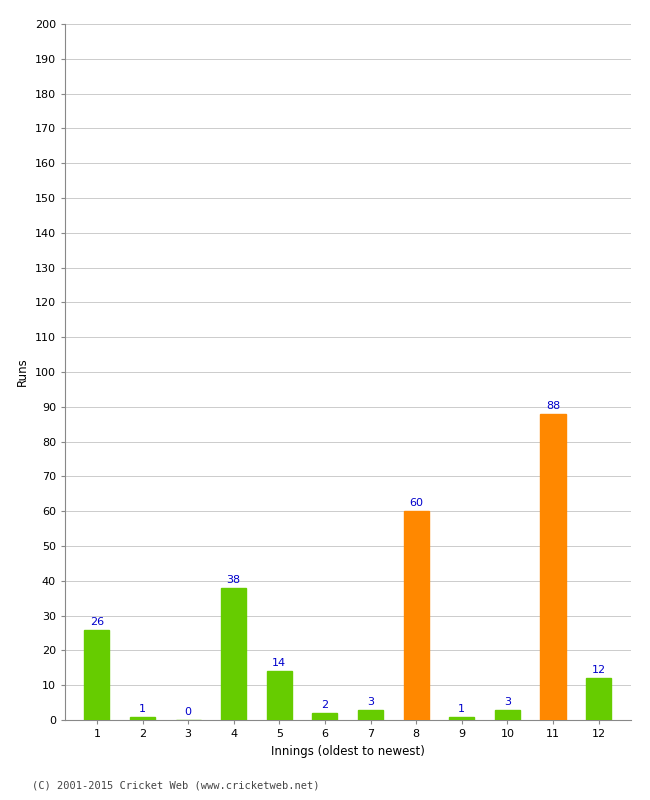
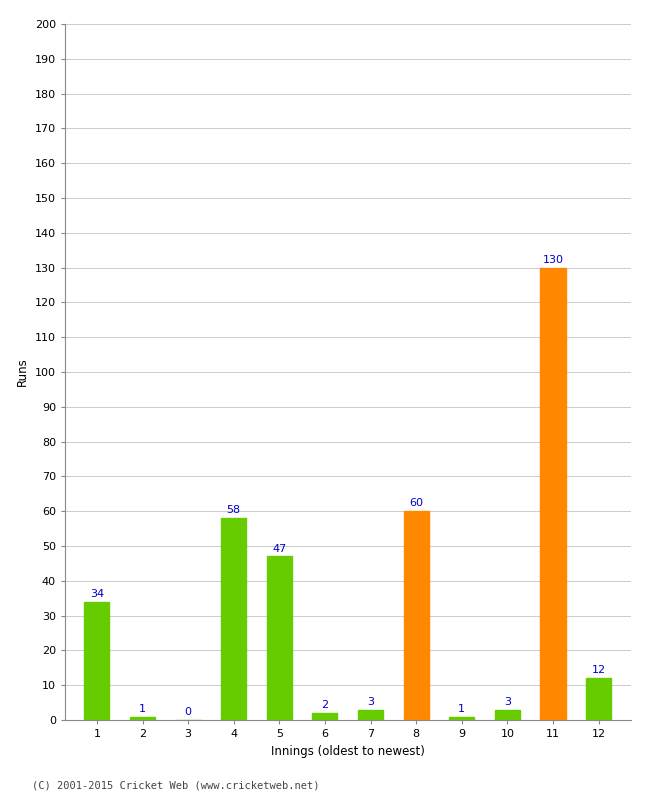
1: 26 -> 34
4: 38 -> 58
5: 14 -> 47
11: 88 -> 130
